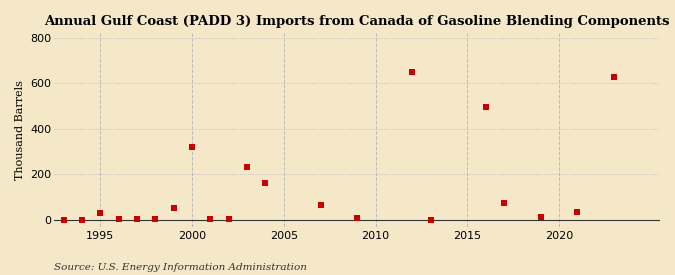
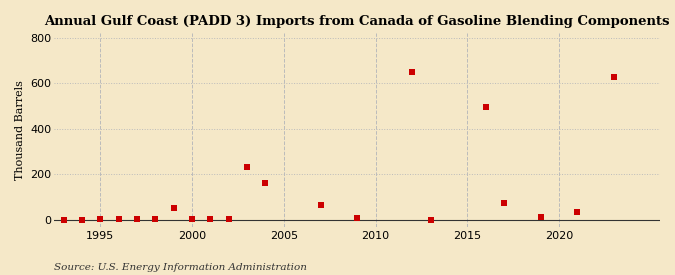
1995: 30 -> 2
2000: 320 -> 2
